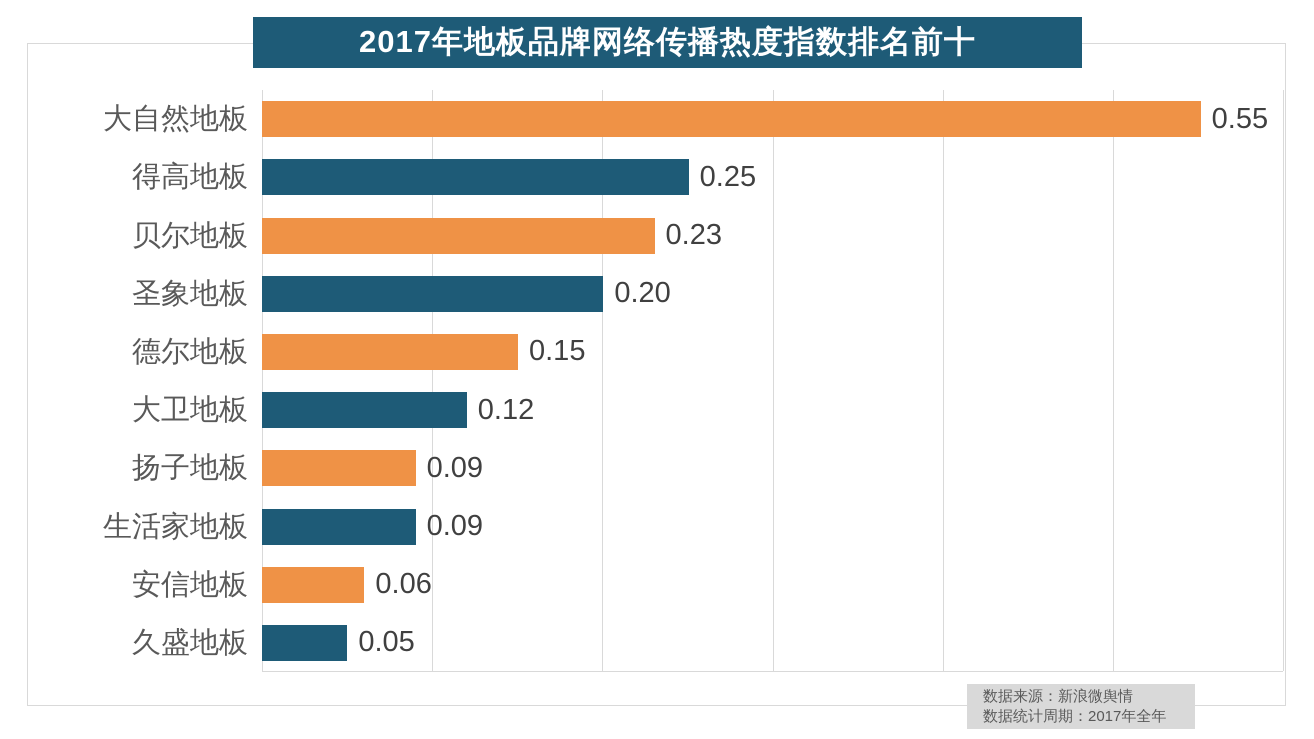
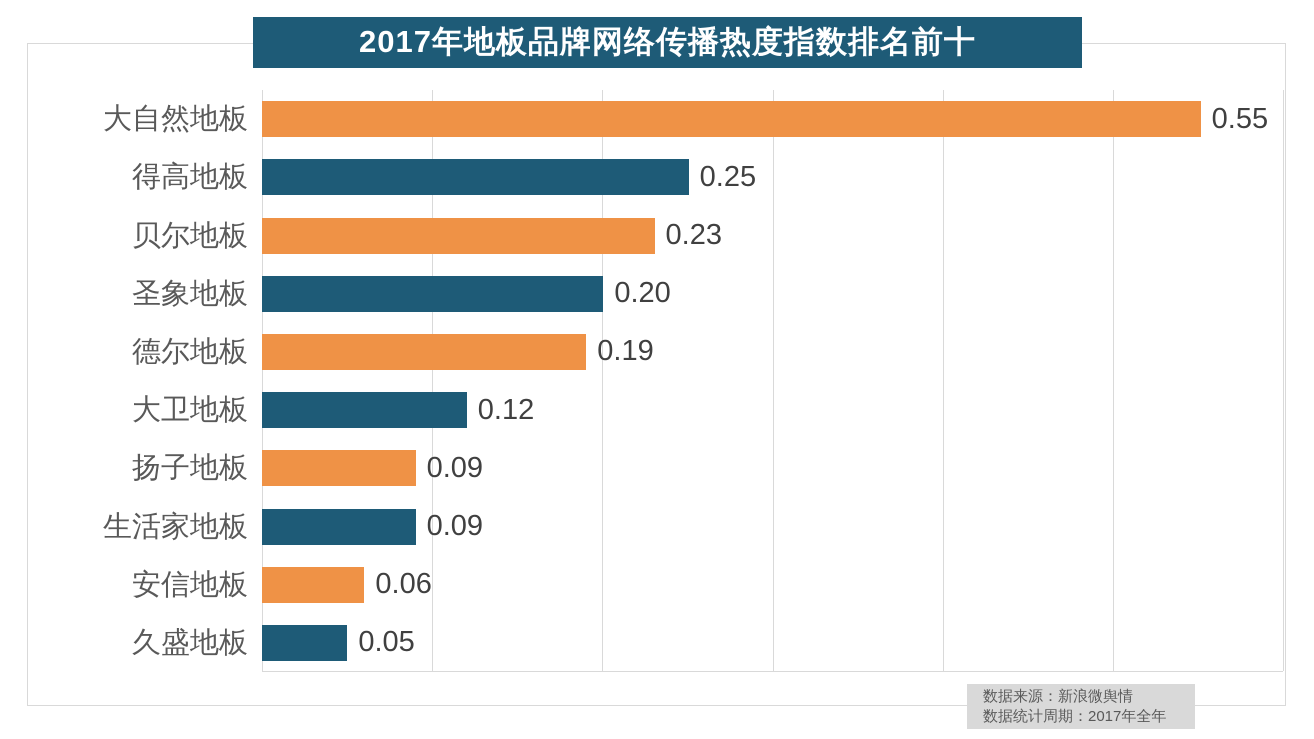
德尔地板: 0.15 -> 0.19
